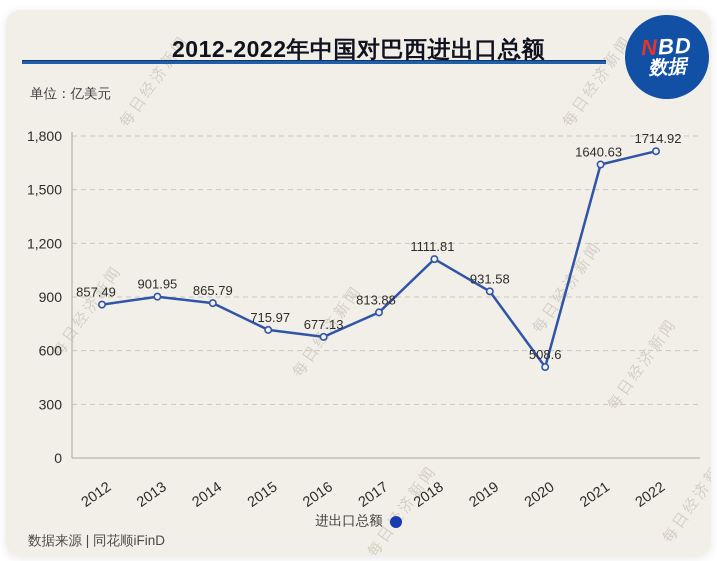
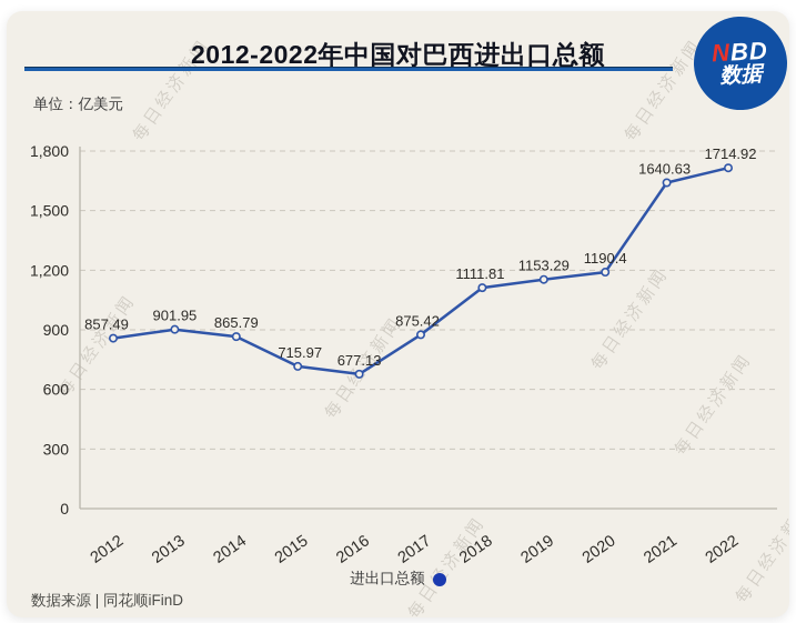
2017: 813.88 -> 875.42
2019: 931.58 -> 1153.29
2020: 508.6 -> 1190.4
